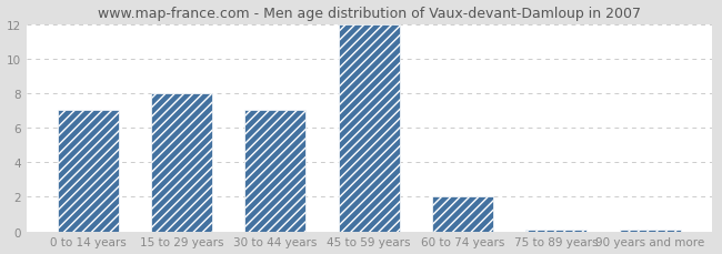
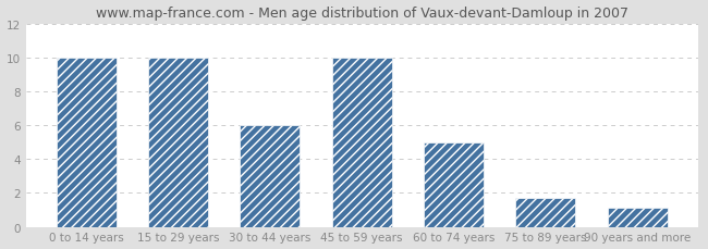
0 to 14 years: 7.0 -> 10.0
15 to 29 years: 8.0 -> 10.0
30 to 44 years: 7.0 -> 6.0
45 to 59 years: 12.0 -> 10.0
60 to 74 years: 2.0 -> 5.0
75 to 89 years: 0.1 -> 1.7
90 years and more: 0.1 -> 1.1
